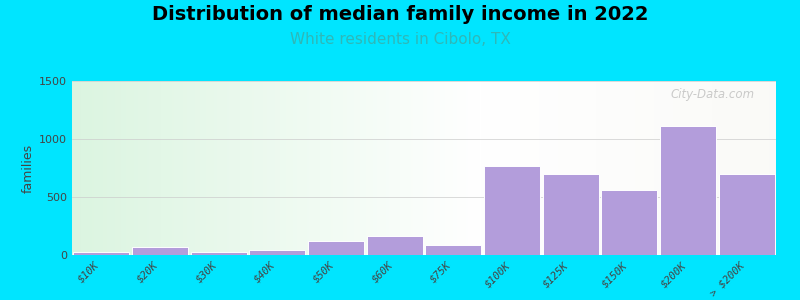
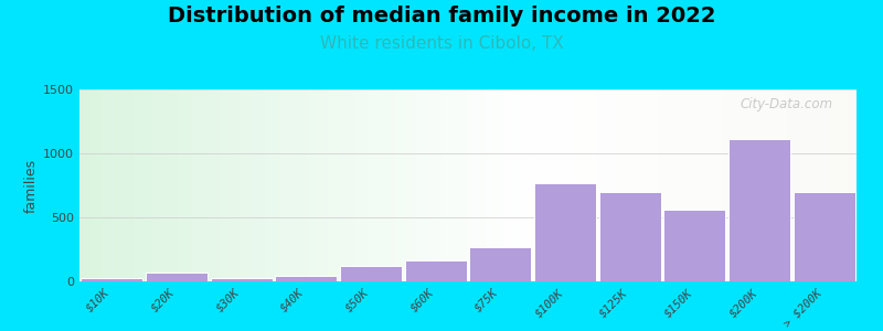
$75K: 90 -> 270
